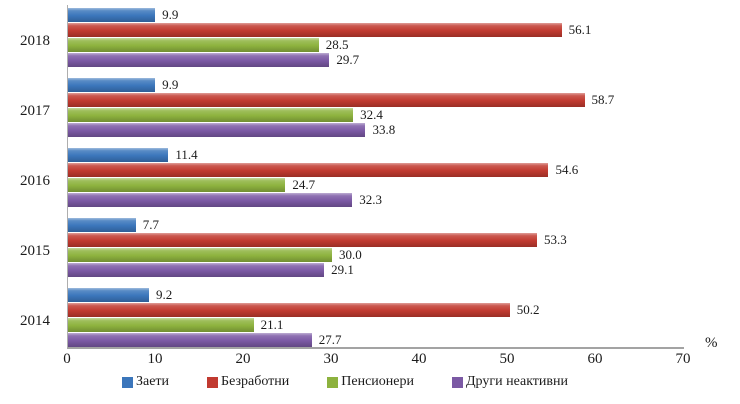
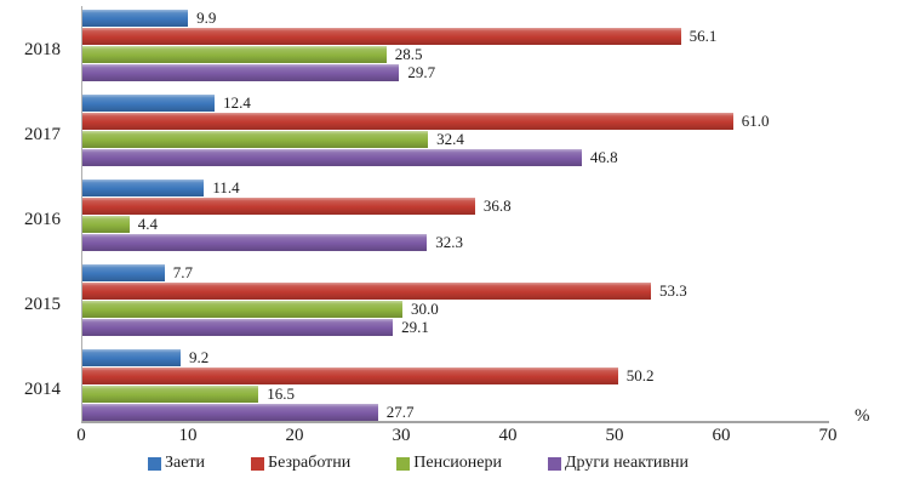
Заети/2017: 9.9 -> 12.4
Безработни/2017: 58.7 -> 61.0
Други неактивни/2017: 33.8 -> 46.8
Безработни/2016: 54.6 -> 36.8
Пенсионери/2016: 24.7 -> 4.4
Пенсионери/2014: 21.1 -> 16.5
